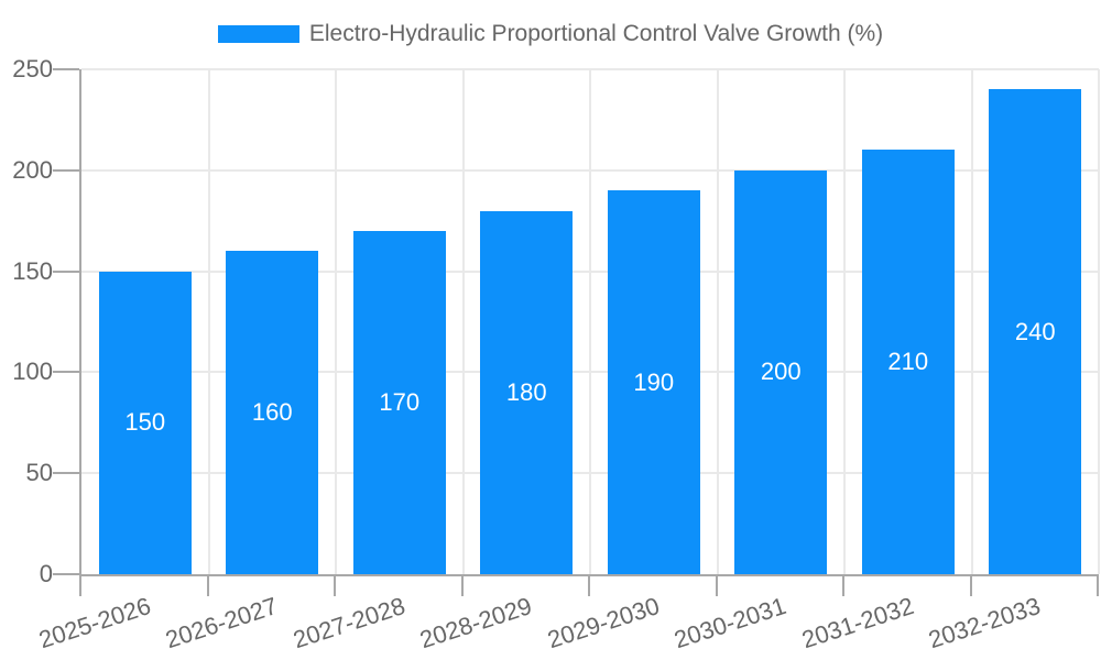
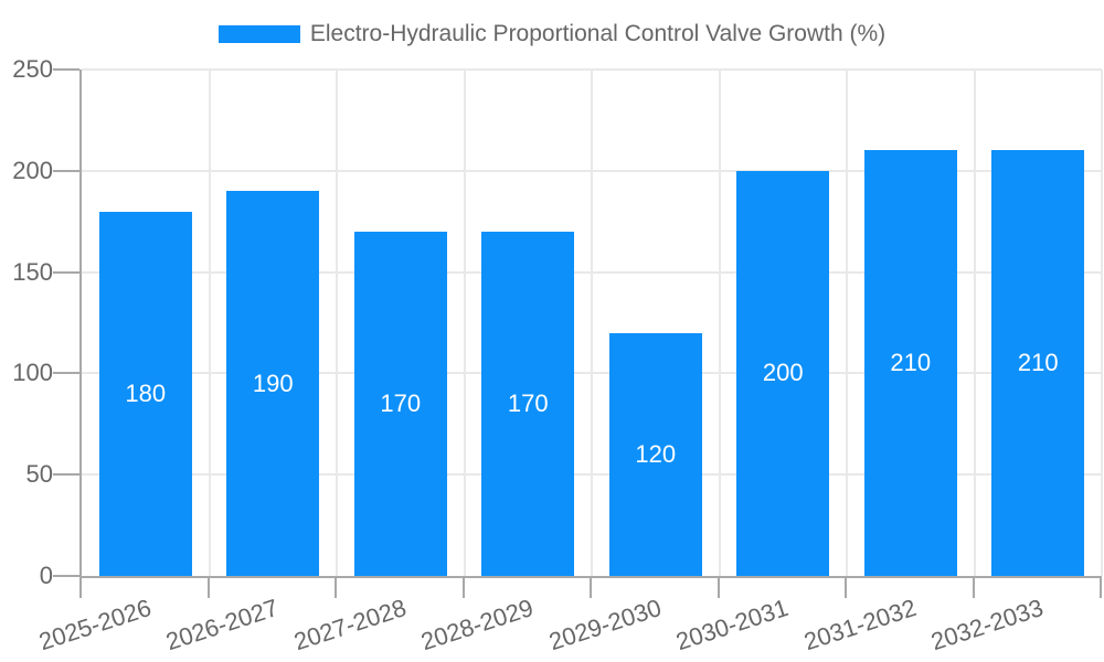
2025-2026: 150 -> 180
2026-2027: 160 -> 190
2028-2029: 180 -> 170
2029-2030: 190 -> 120
2032-2033: 240 -> 210
